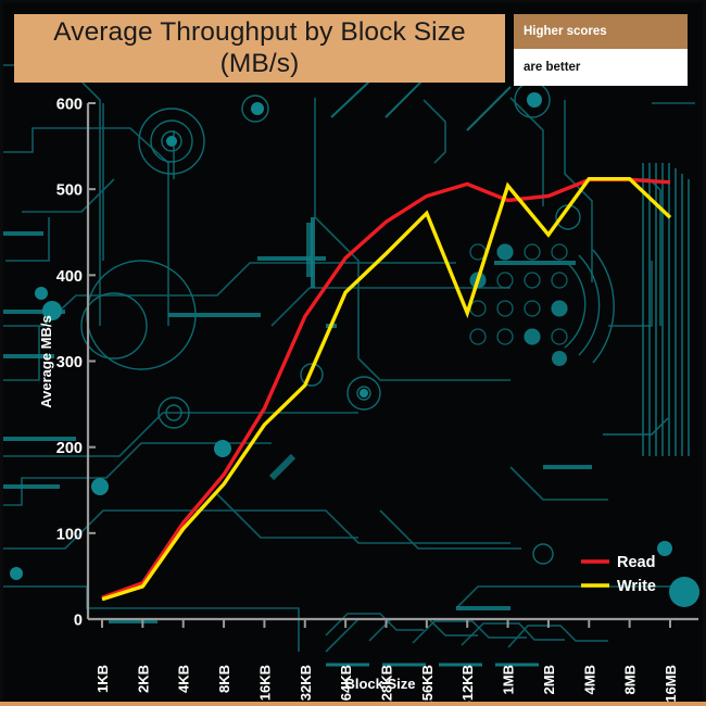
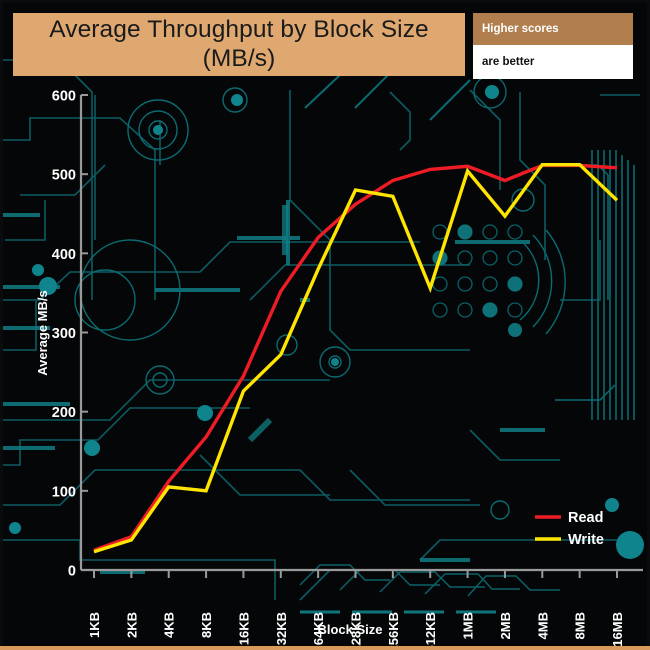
Write/8KB: 160 -> 100
Write/128KB: 420 -> 480
Read/1MB: 490 -> 510
